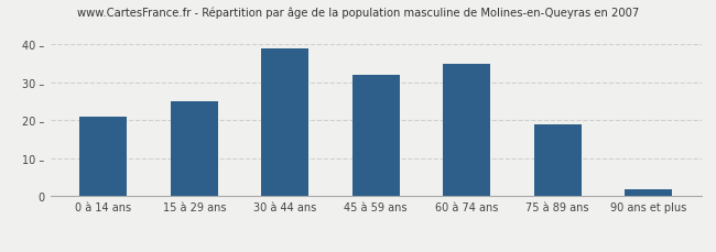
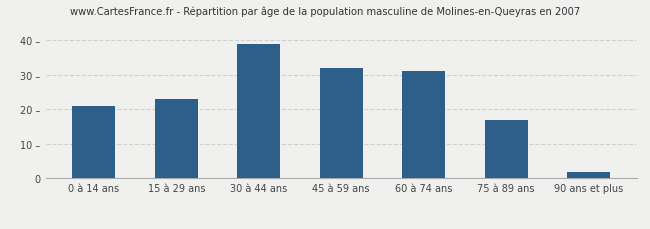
15 à 29 ans: 25 – -> 23 –
60 à 74 ans: 35 – -> 31 –
75 à 89 ans: 19 – -> 17 –
